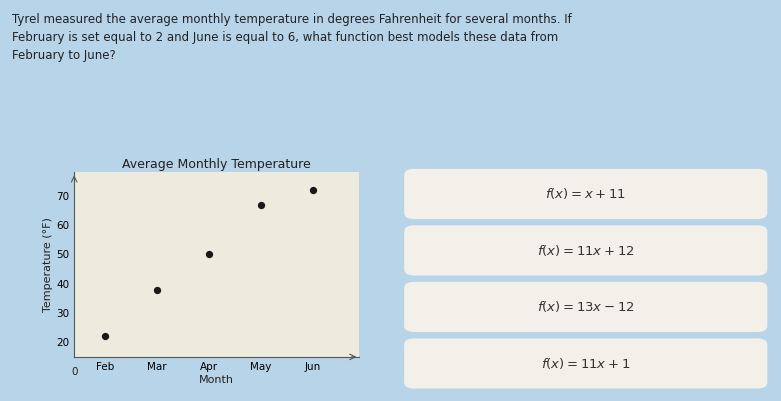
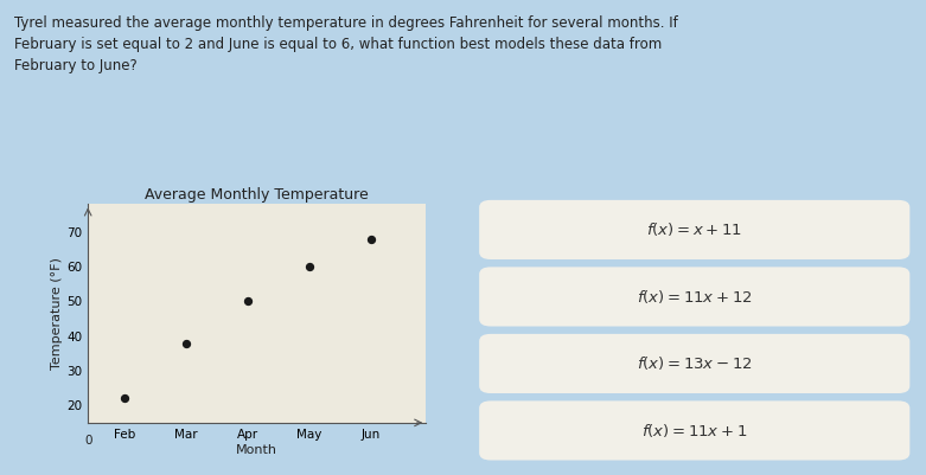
May: 67 -> 60
Jun: 72 -> 68
